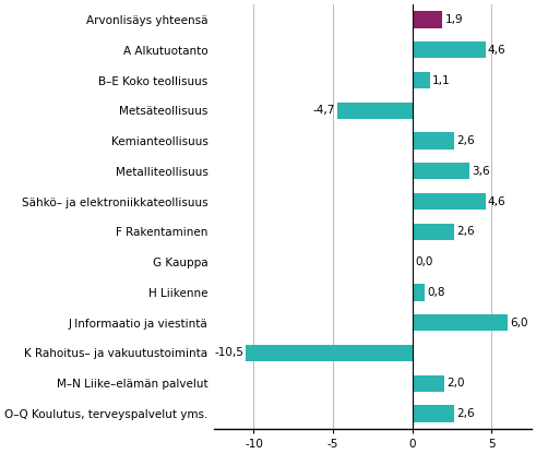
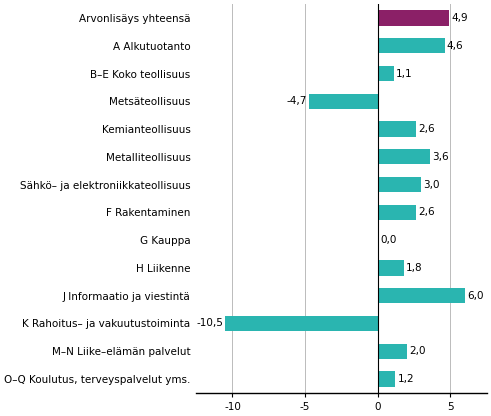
Arvonlisäys yhteensä: 1,9 -> 4,9
Sähkö– ja elektroniikkateollisuus: 4,6 -> 3,0
H Liikenne: 0,8 -> 1,8
O–Q Koulutus, terveyspalvelut yms.: 2,6 -> 1,2
